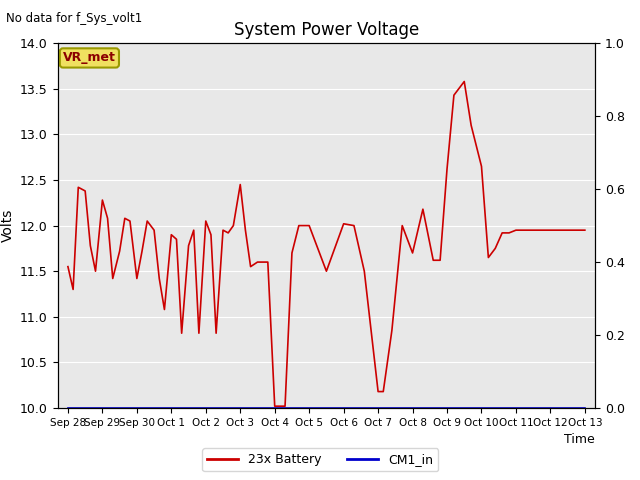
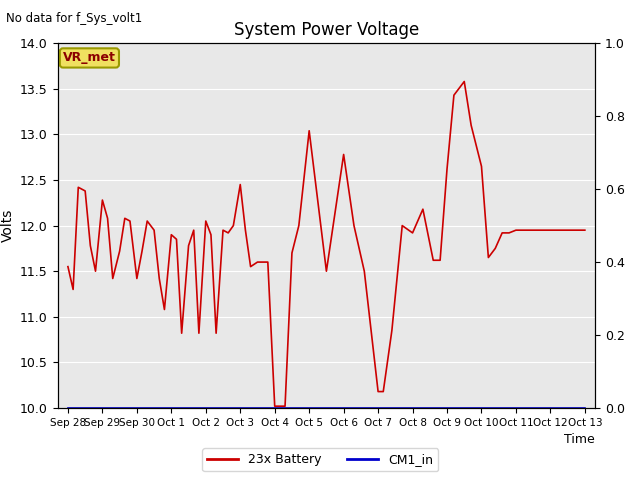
Oct 5: 12.00 -> 13.04
Oct 6: 12.02 -> 12.78
Oct 8: 11.70 -> 11.92
